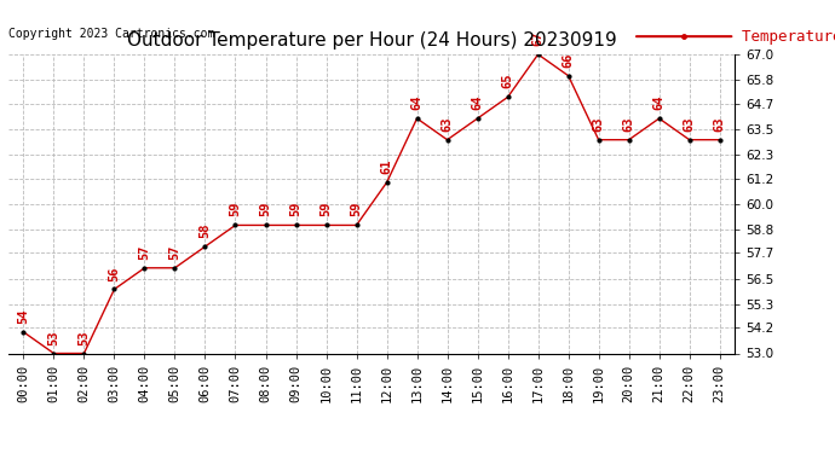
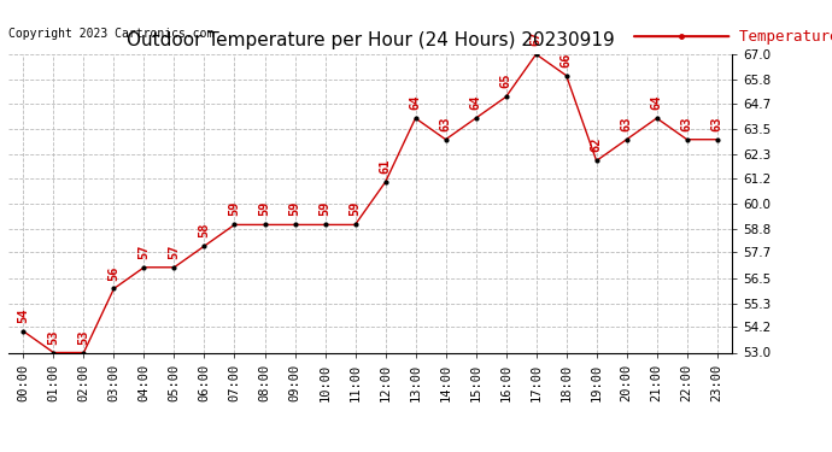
19:00: 63 -> 62
